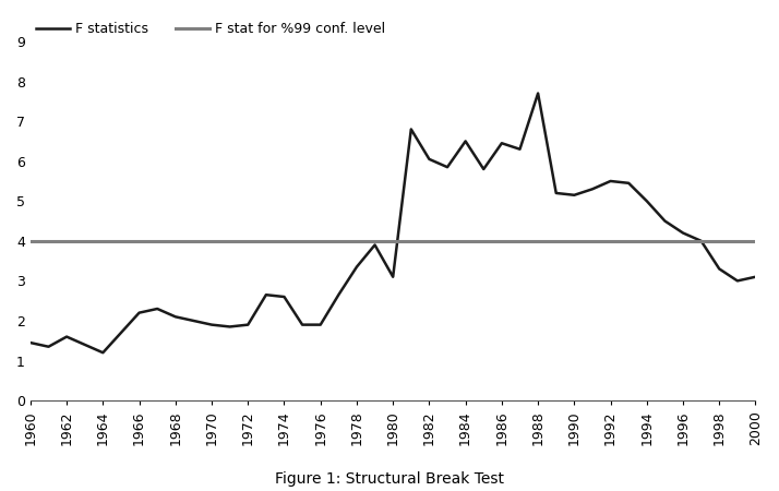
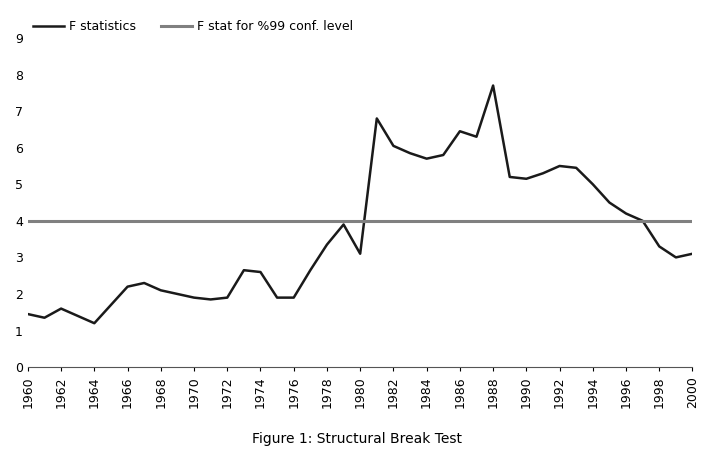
1984: 6.50 -> 5.70
